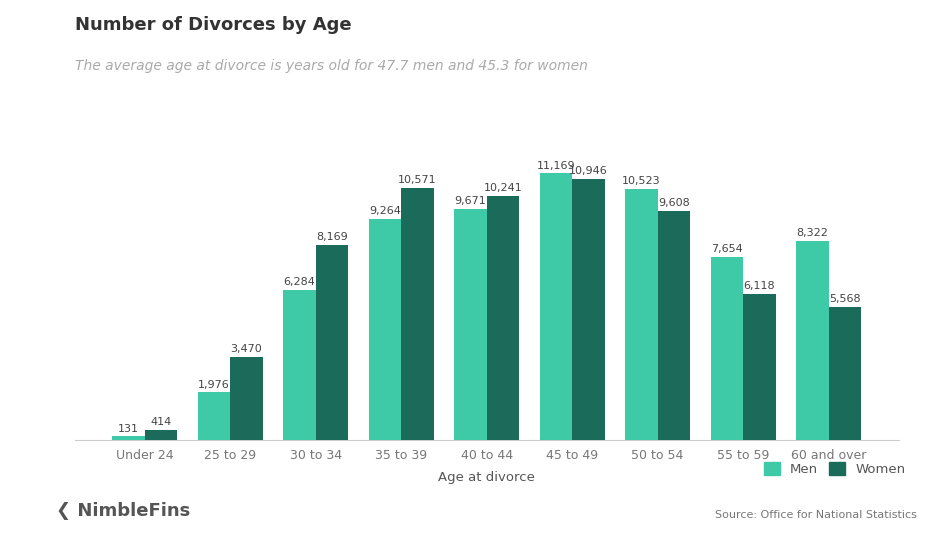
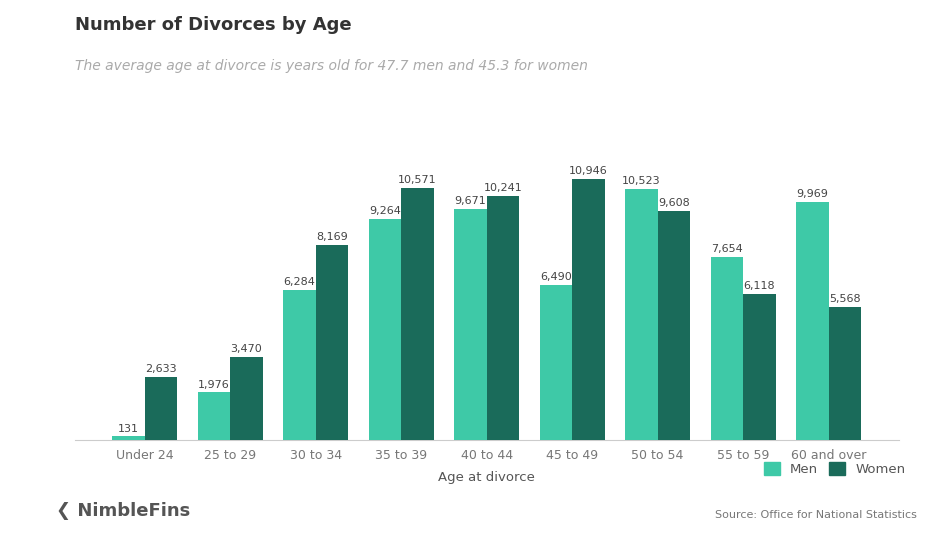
Women/Under 24: 414 -> 2,633
Men/45 to 49: 11,169 -> 6,490
Men/60 and over: 8,322 -> 9,969
